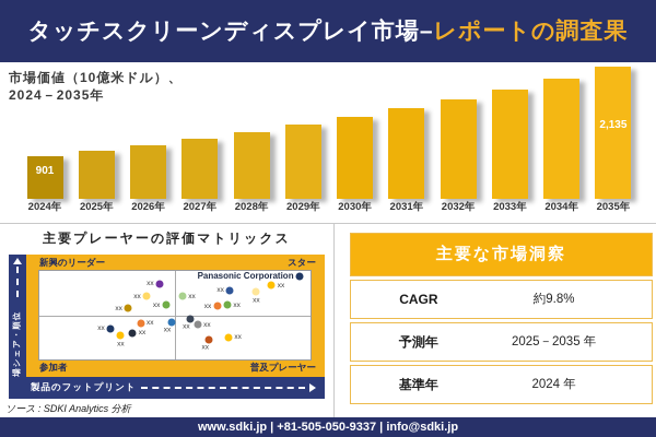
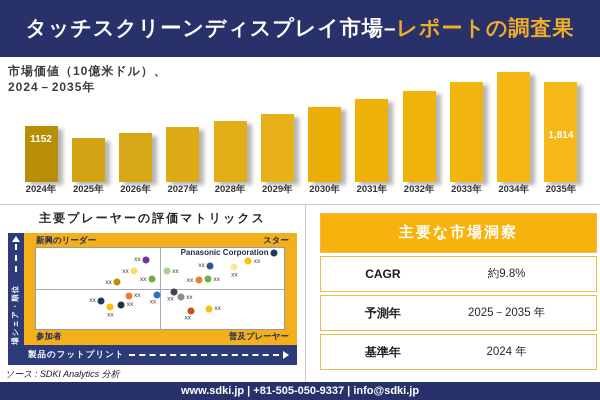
市場価値（10億米ドル）、2024－2035年/2024年: 901 -> 1152
市場価値（10億米ドル）、2024－2035年/2035年: 2,135 -> 1,814
